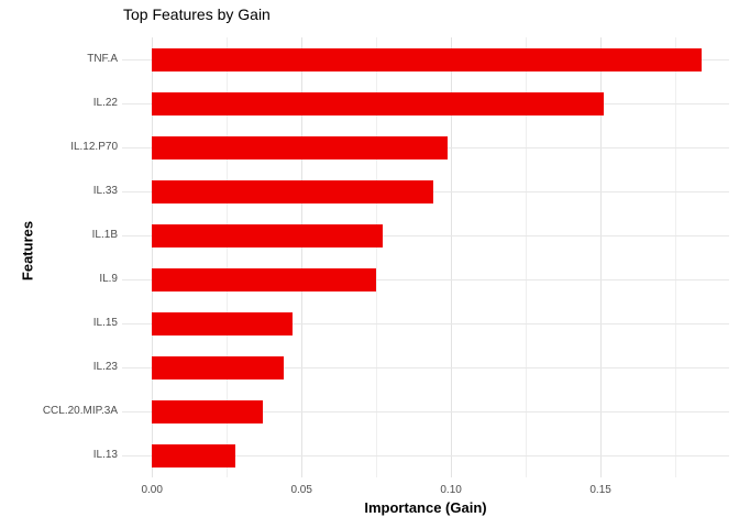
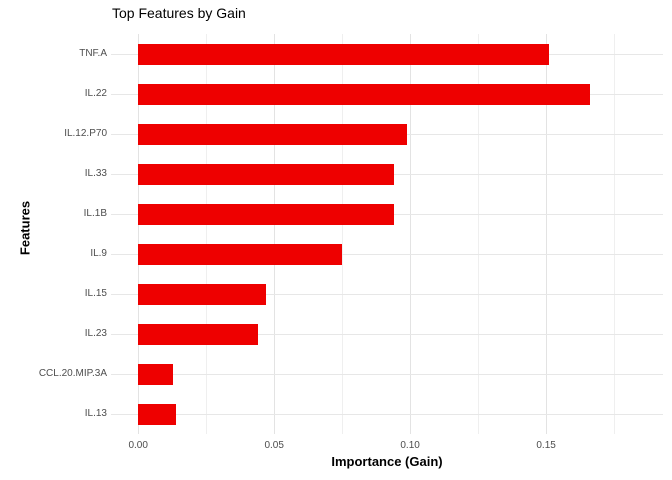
TNF.A: 0.184 -> 0.151
IL.22: 0.151 -> 0.166
IL.1B: 0.077 -> 0.094
CCL.20.MIP.3A: 0.037 -> 0.013
IL.13: 0.028 -> 0.014
